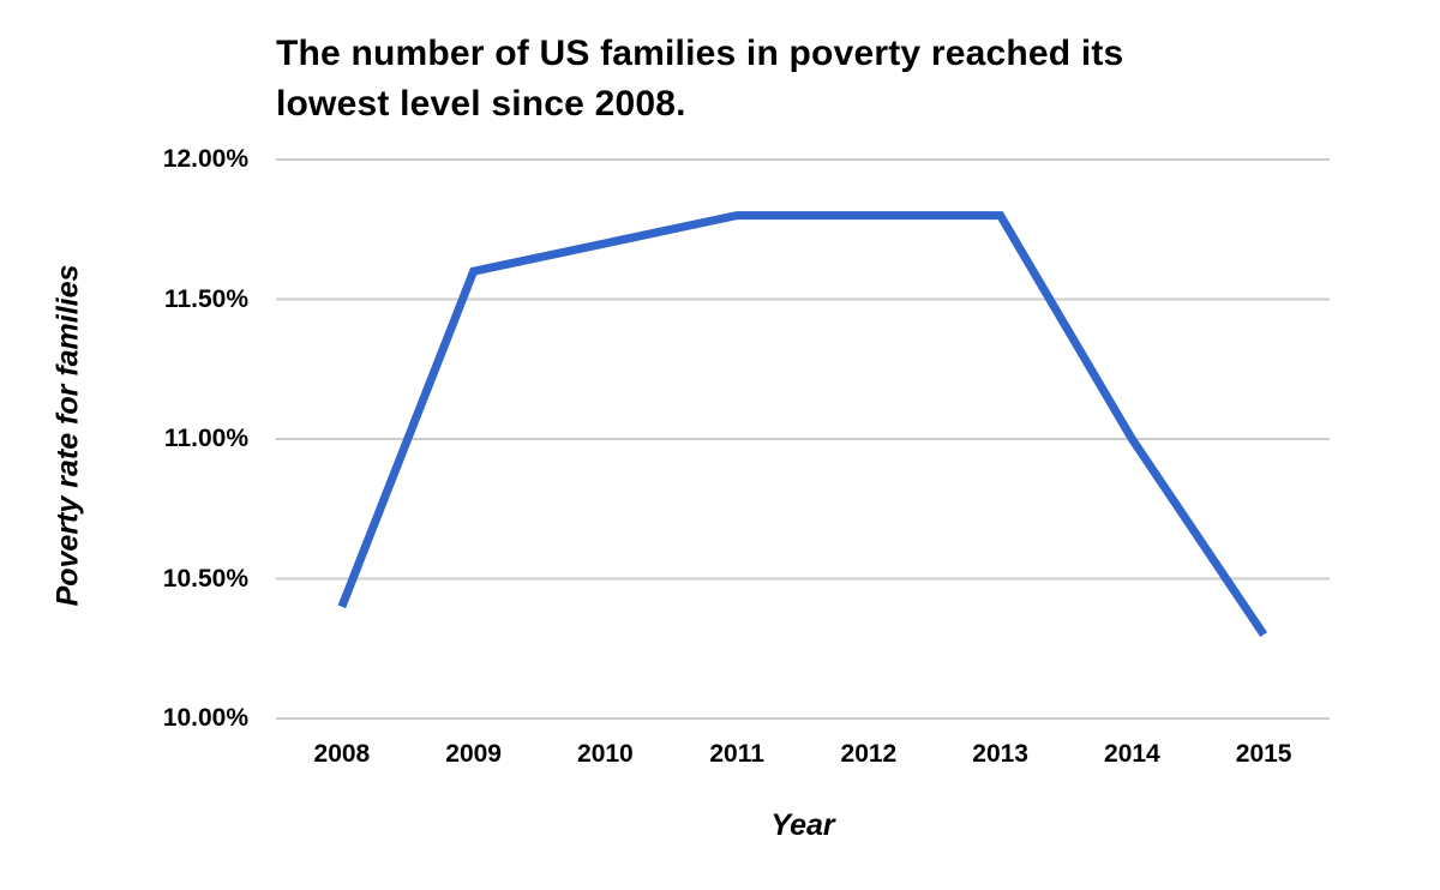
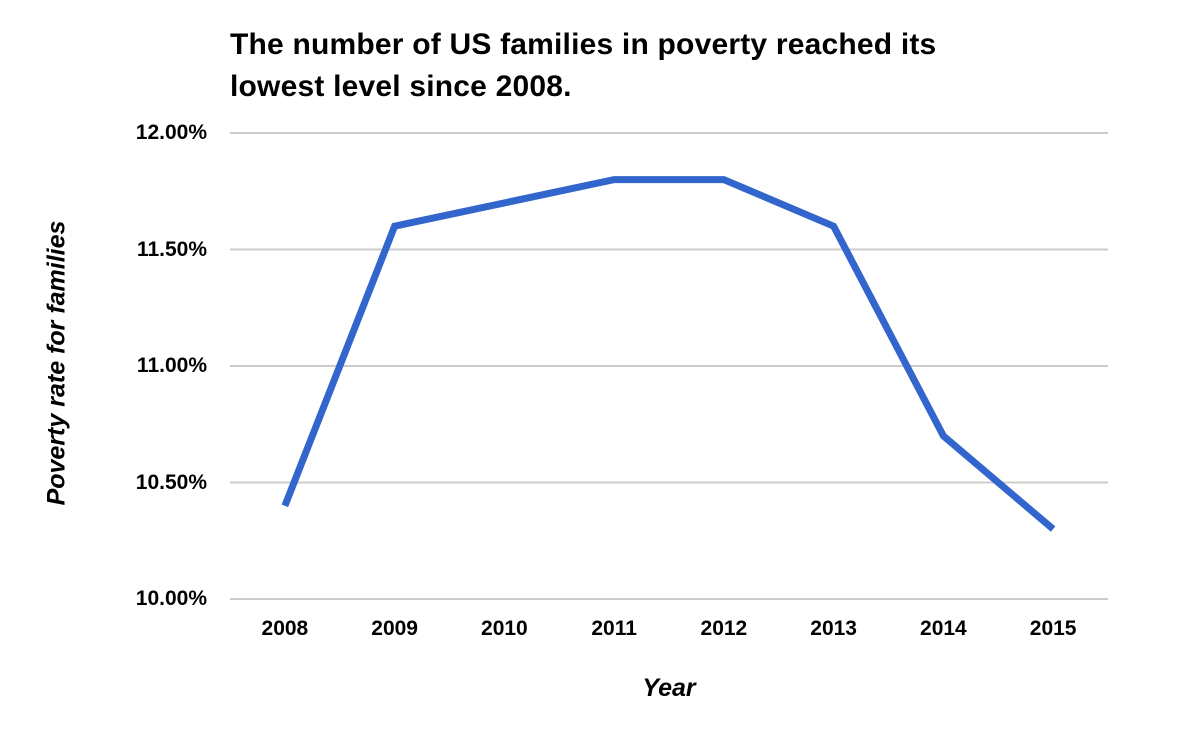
2013: 11.8% -> 11.6%
2014: 11.0% -> 10.7%
